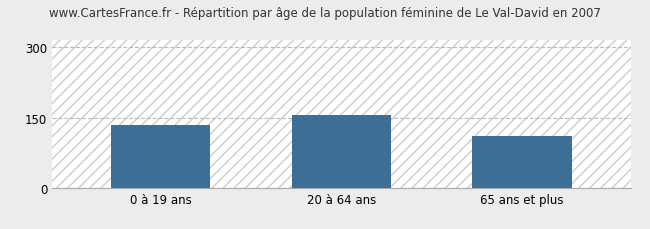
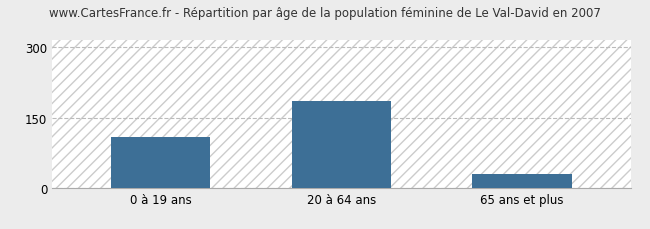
0 à 19 ans: 135 -> 108
20 à 64 ans: 155 -> 185
65 ans et plus: 110 -> 30
